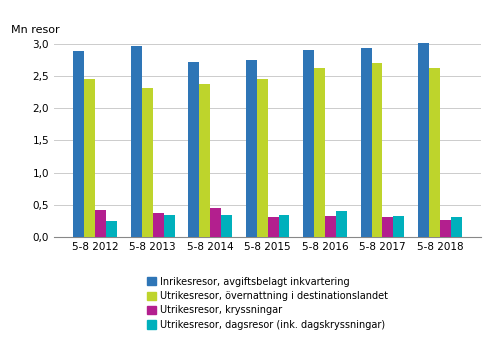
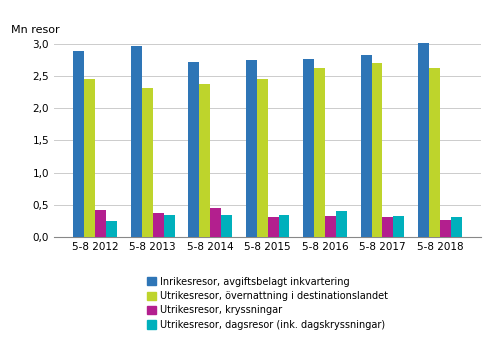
Inrikesresor, avgiftsbelagt inkvartering/5-8 2016: 2,91 -> 2,76
Inrikesresor, avgiftsbelagt inkvartering/5-8 2017: 2,93 -> 2,82
